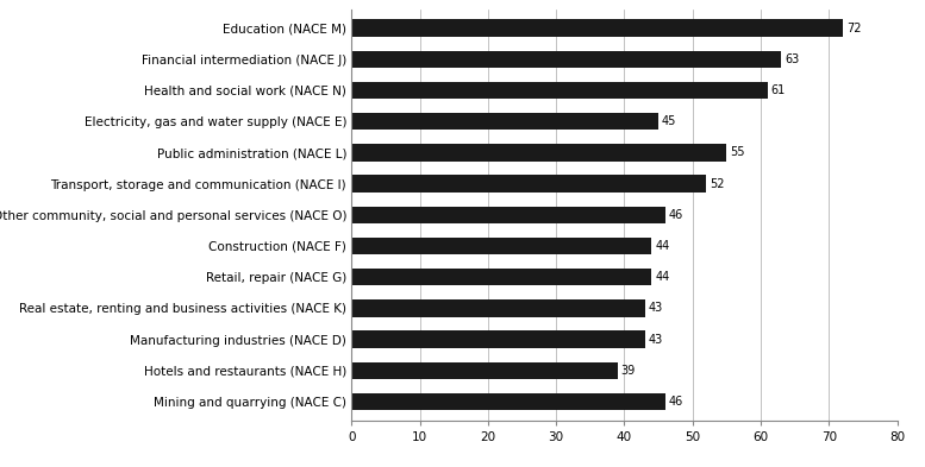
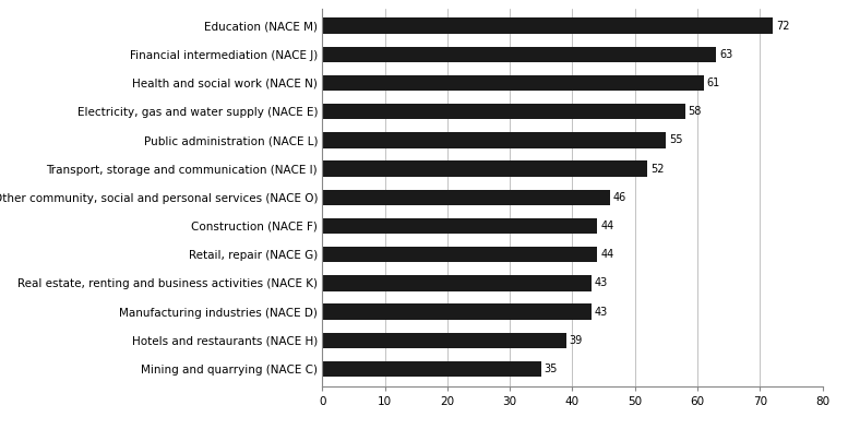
Electricity, gas and water supply (NACE E): 45 -> 58
Mining and quarrying (NACE C): 46 -> 35
